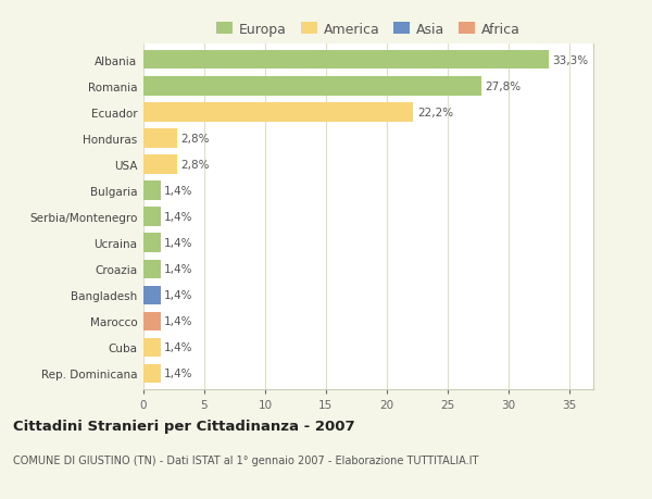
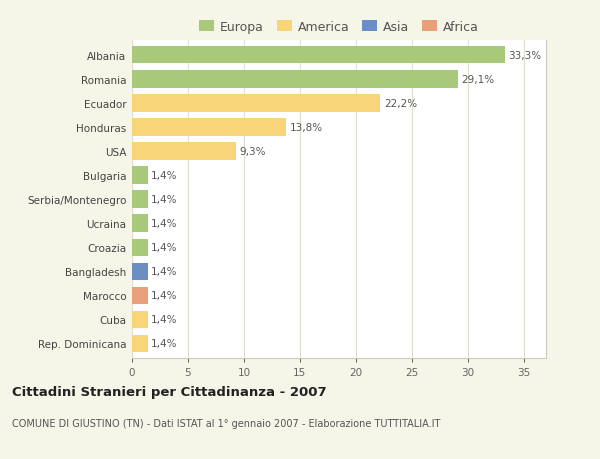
Romania: 27,8% -> 29,1%
Honduras: 2,8% -> 13,8%
USA: 2,8% -> 9,3%
